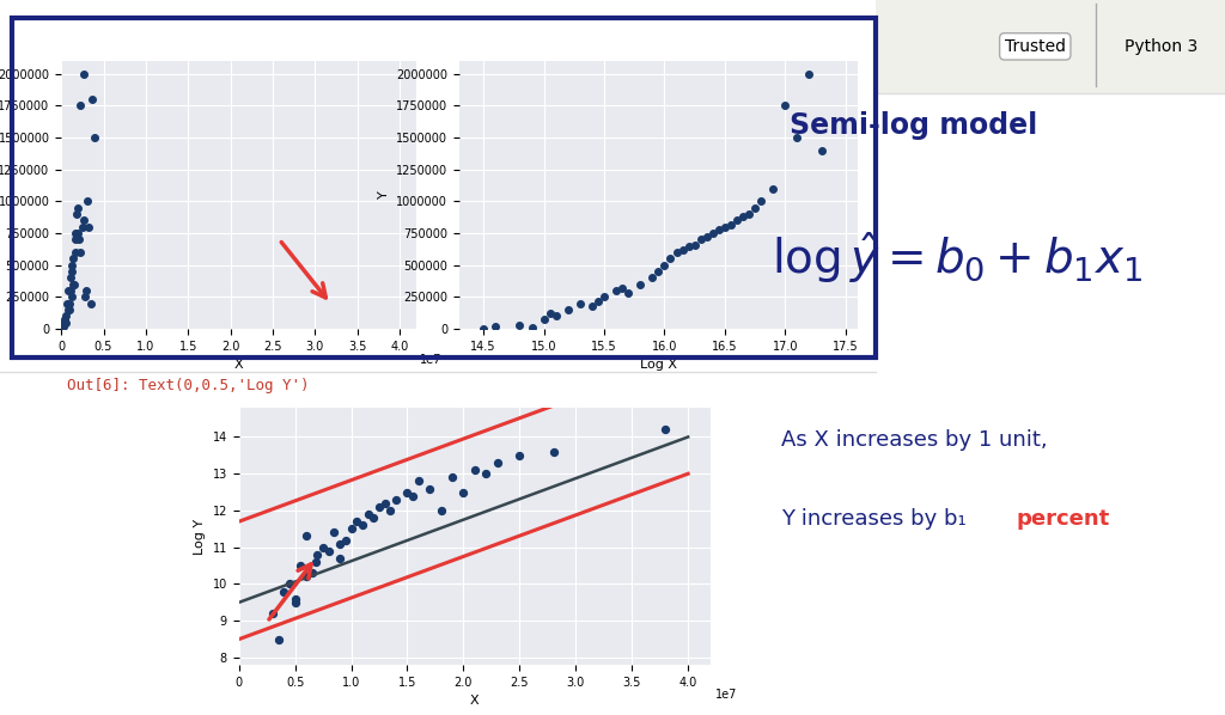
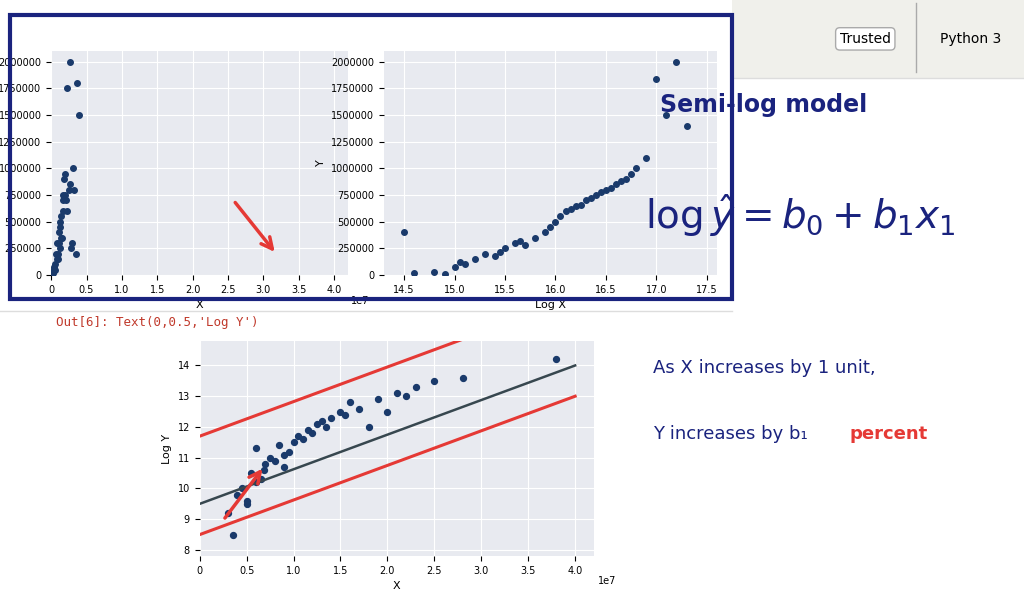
14.5: 0 -> 400000
17.0: 1750000 -> 1840000
